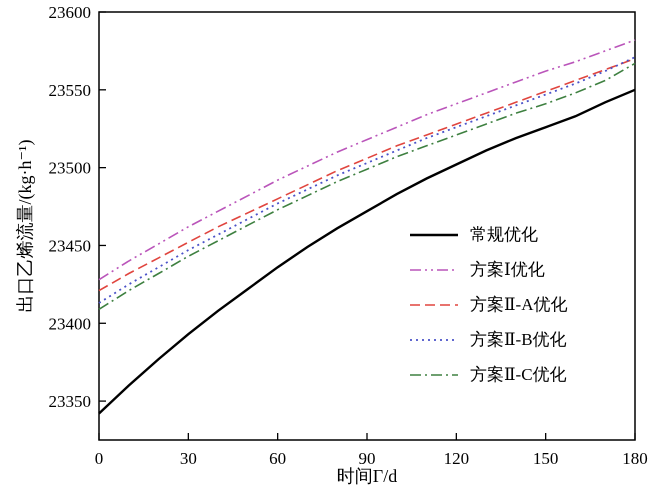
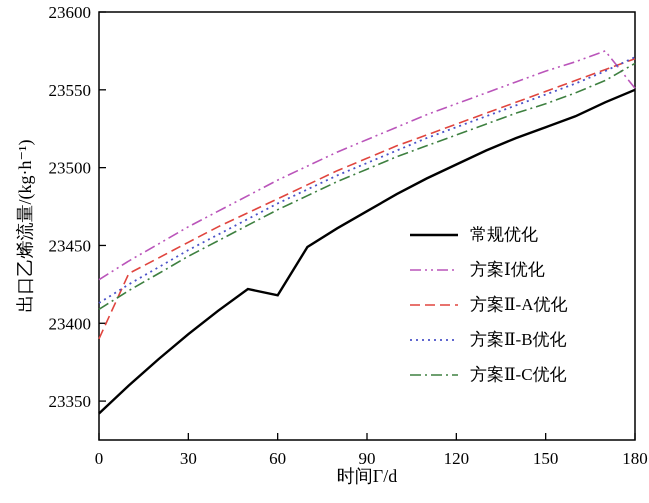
方案Ⅱ-A优化/0: 23421 -> 23390
常规优化/60: 23436 -> 23418
方案Ⅰ优化/180: 23582 -> 23551
